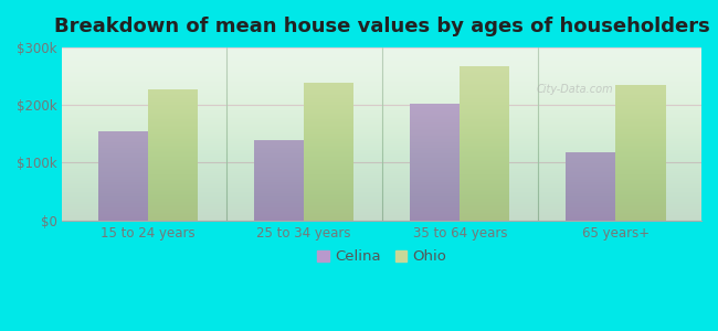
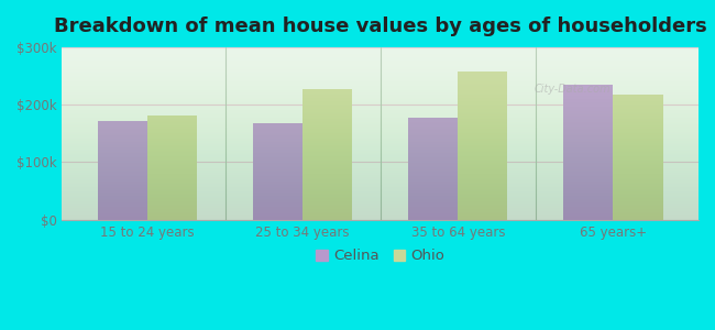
Celina/15 to 24 years: $154k -> $172k
Ohio/15 to 24 years: $228k -> $182k
Celina/25 to 34 years: $140k -> $168k
Ohio/25 to 34 years: $238k -> $228k
Celina/35 to 64 years: $202k -> $178k
Ohio/35 to 64 years: $268k -> $258k
Celina/65 years+: $118k -> $235k
Ohio/65 years+: $234k -> $218k
